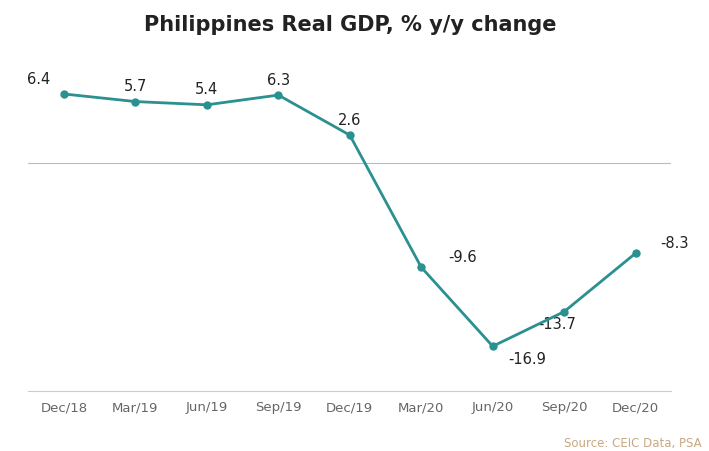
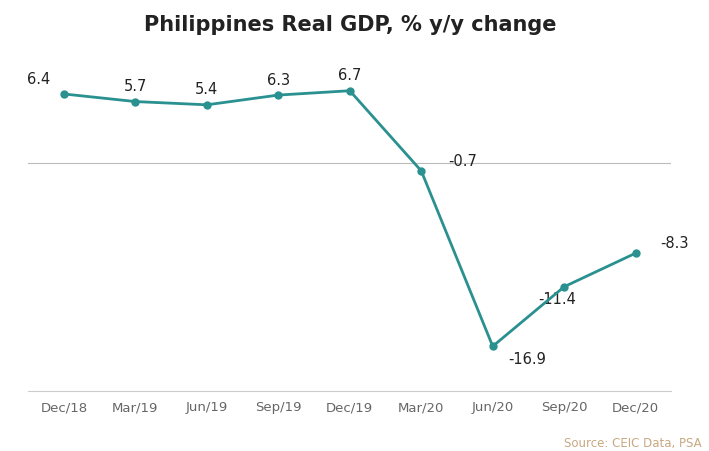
Dec/19: 2.6 -> 6.7
Mar/20: -9.6 -> -0.7
Sep/20: -13.7 -> -11.4
